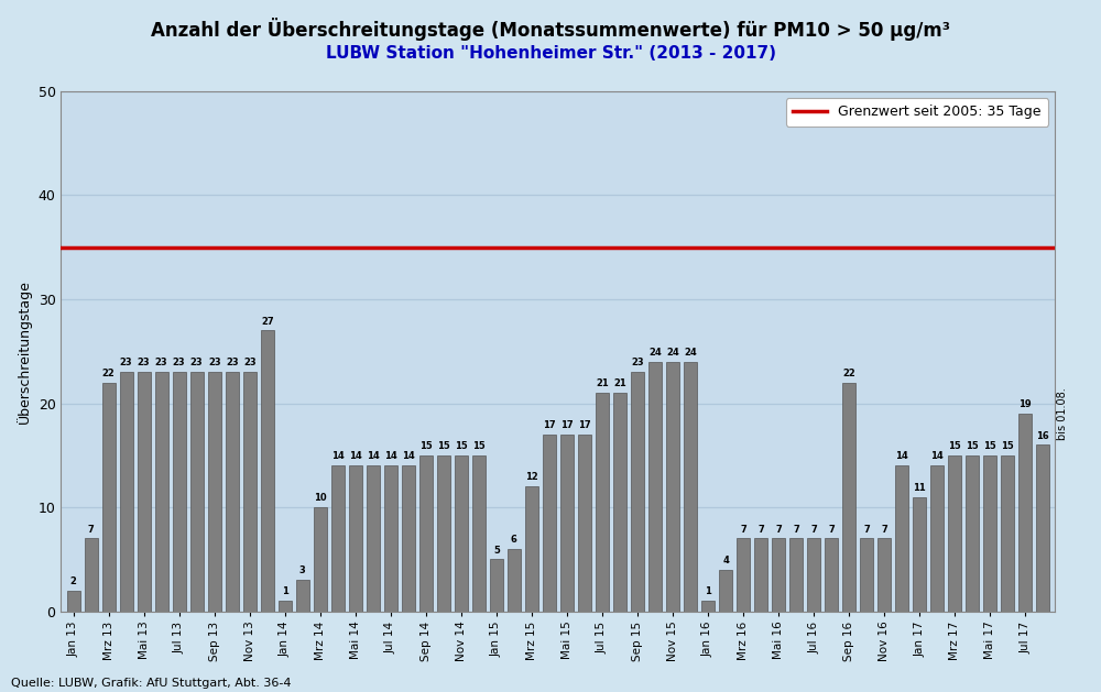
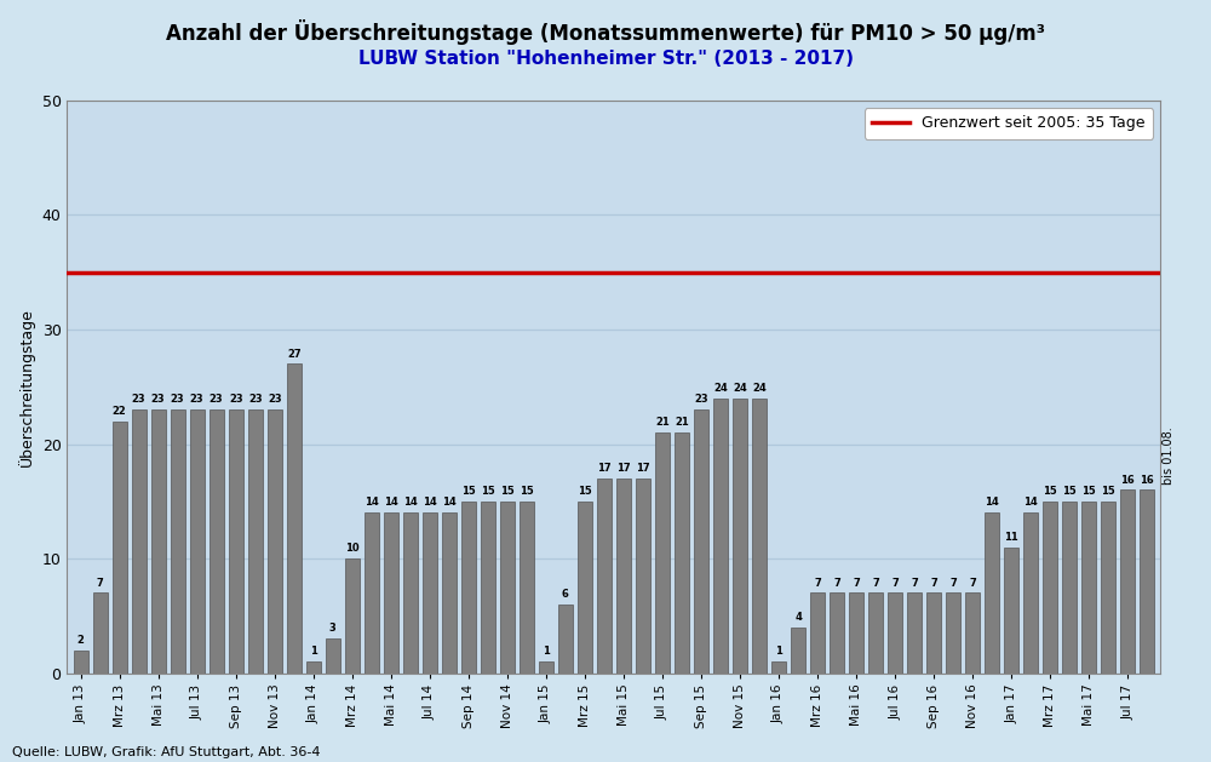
Jan 15: 5 -> 1
Mrz 15: 12 -> 15
Sep 16: 22 -> 7
Jul 17: 19 -> 16
